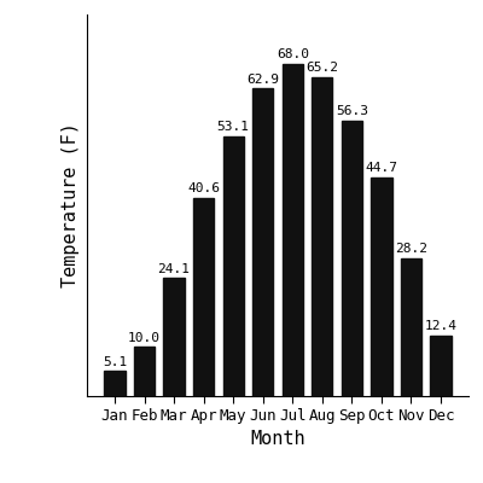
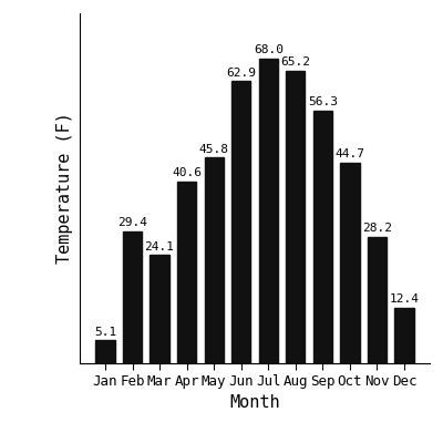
Feb: 10.0 -> 29.4
May: 53.1 -> 45.8
